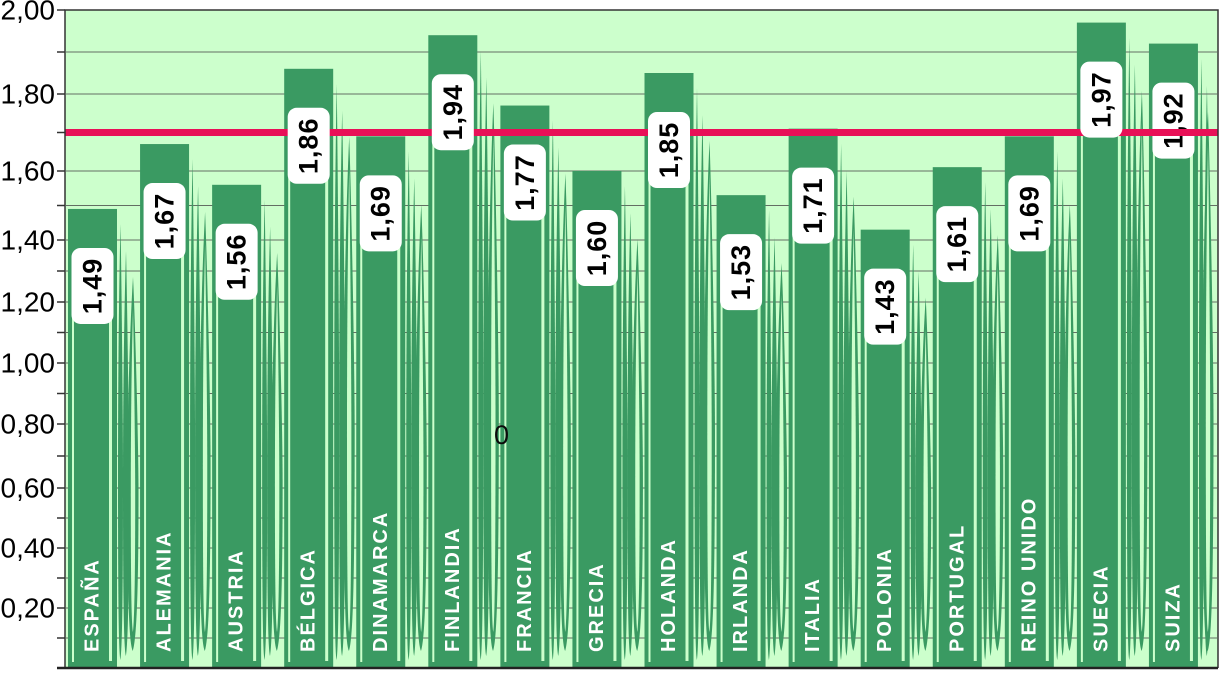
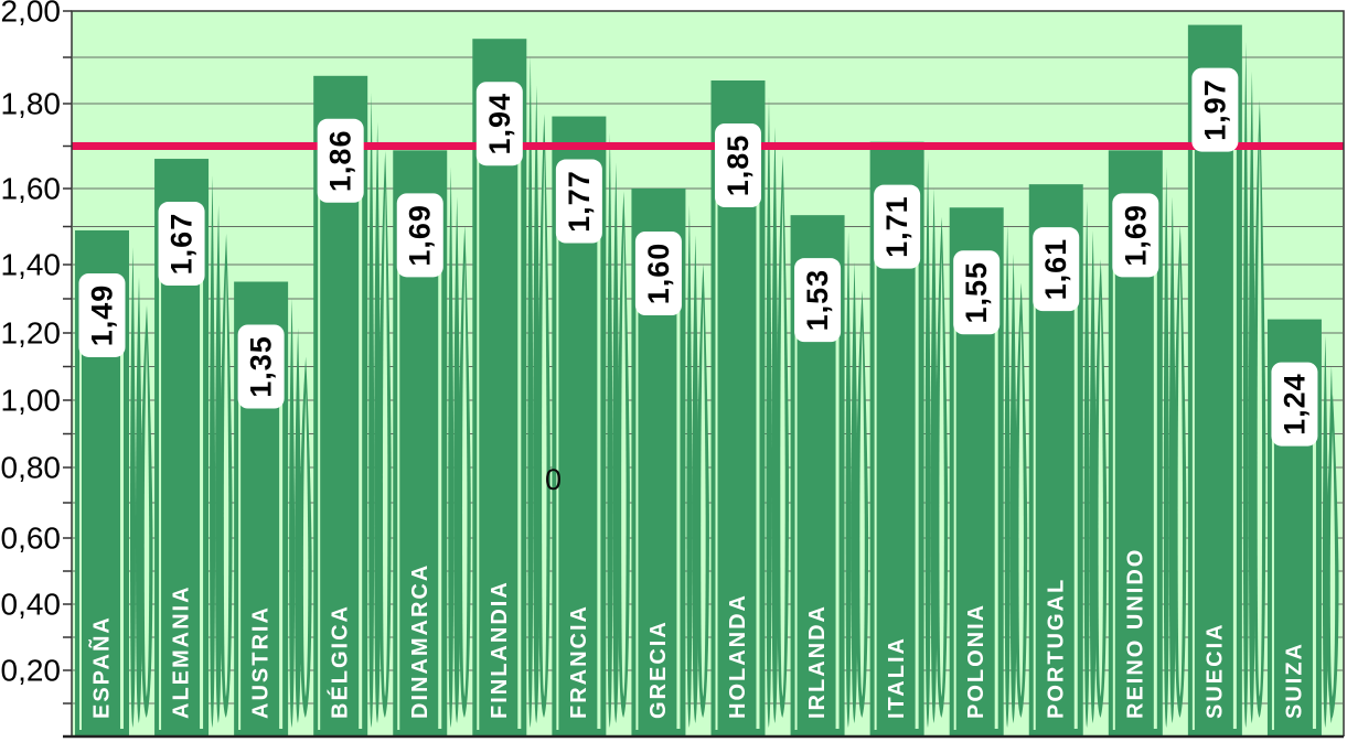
AUSTRIA: 1,56 -> 1,35
POLONIA: 1,43 -> 1,55
SUIZA: 1,92 -> 1,24
